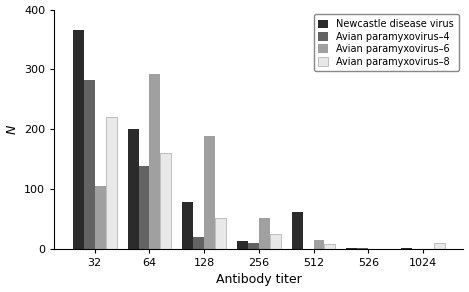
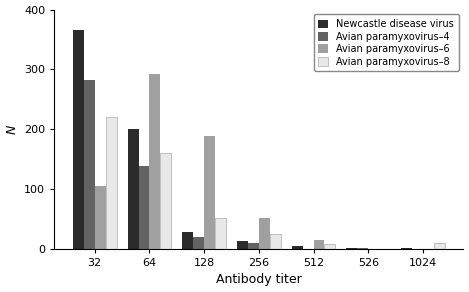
Newcastle disease virus/128: 78 -> 28
Newcastle disease virus/512: 62 -> 5
